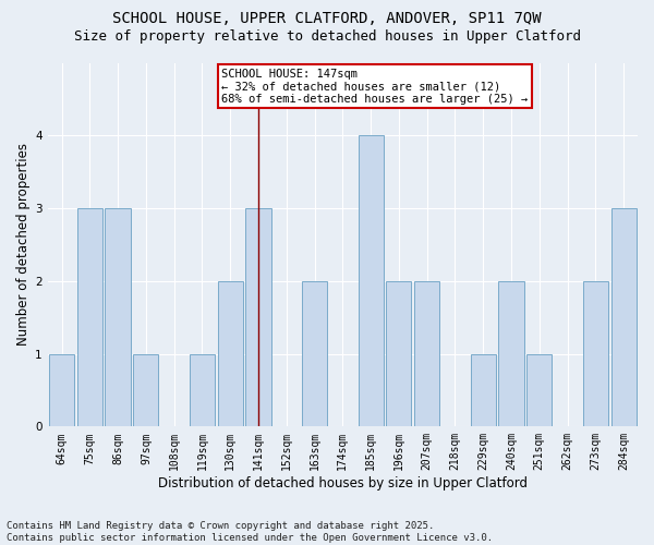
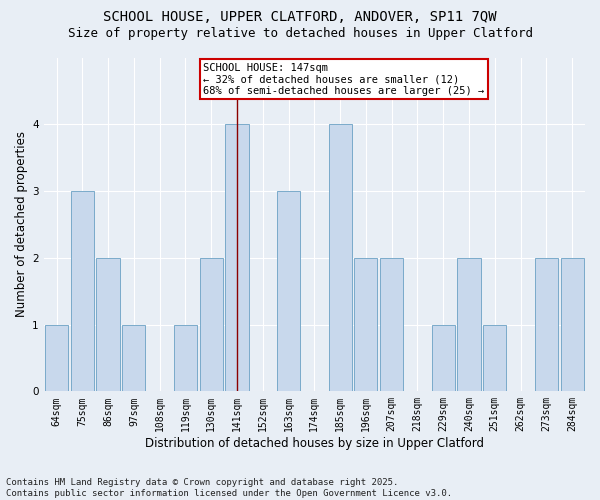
86sqm: 3 -> 2
141sqm: 3 -> 4
163sqm: 2 -> 3
284sqm: 3 -> 2
